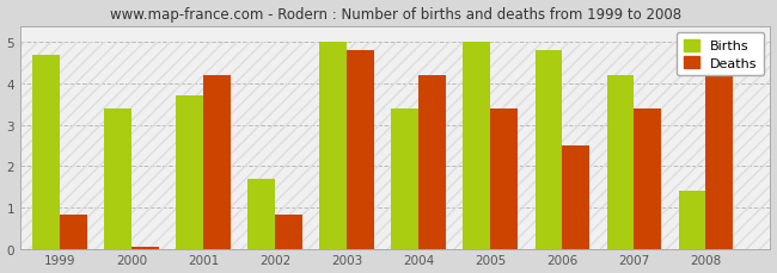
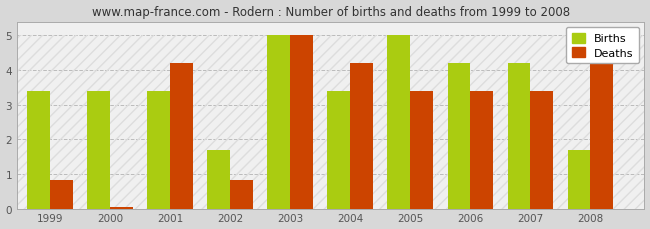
Births/1999: 4.7 -> 3.4
Births/2001: 3.7 -> 3.4
Deaths/2003: 4.80 -> 5.00
Births/2006: 4.8 -> 4.2
Deaths/2006: 2.50 -> 3.40
Births/2008: 1.4 -> 1.7
